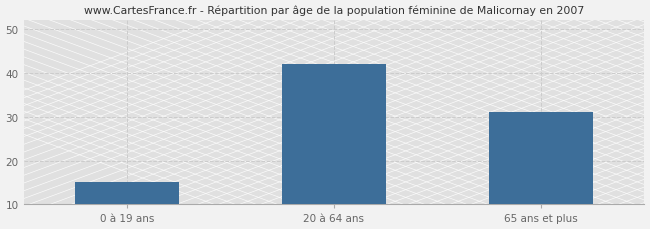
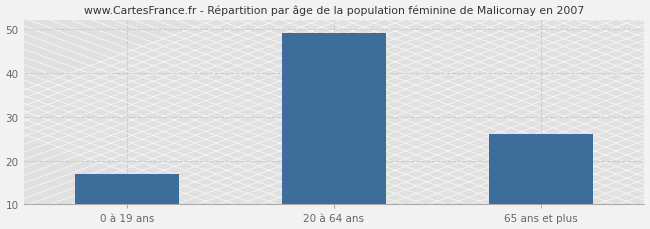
0 à 19 ans: 15 -> 17
20 à 64 ans: 42 -> 49
65 ans et plus: 31 -> 26
